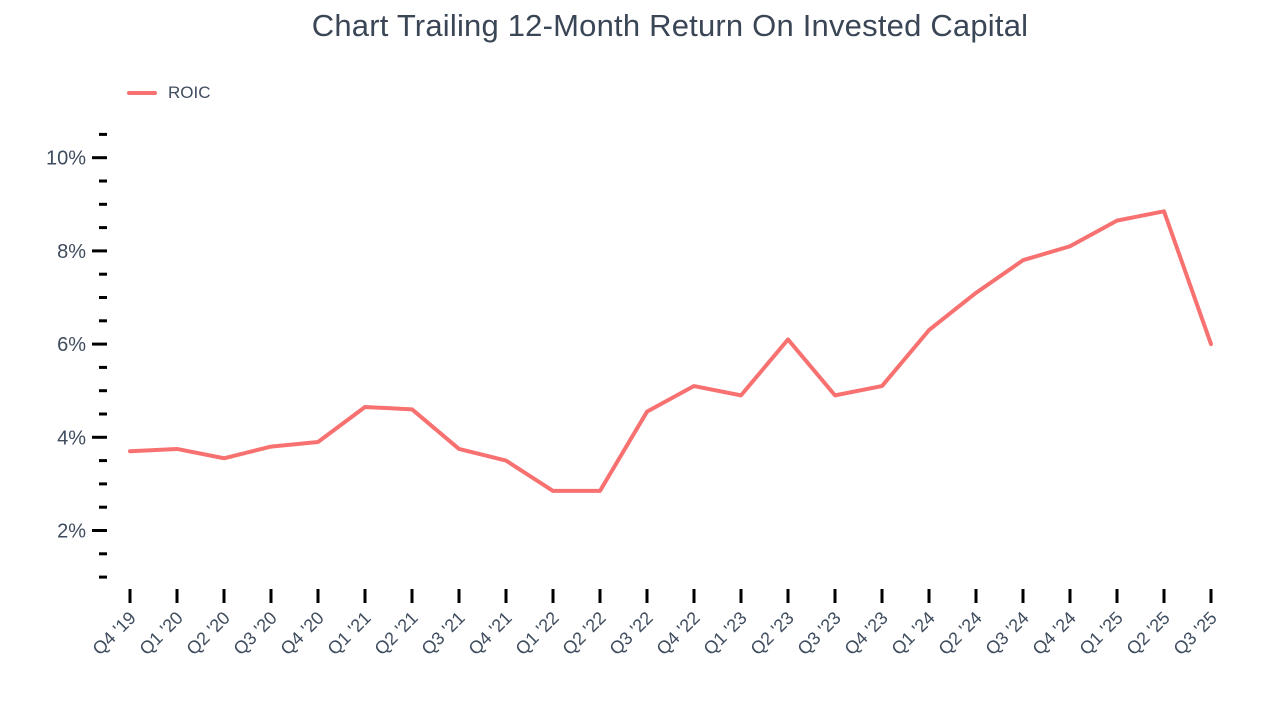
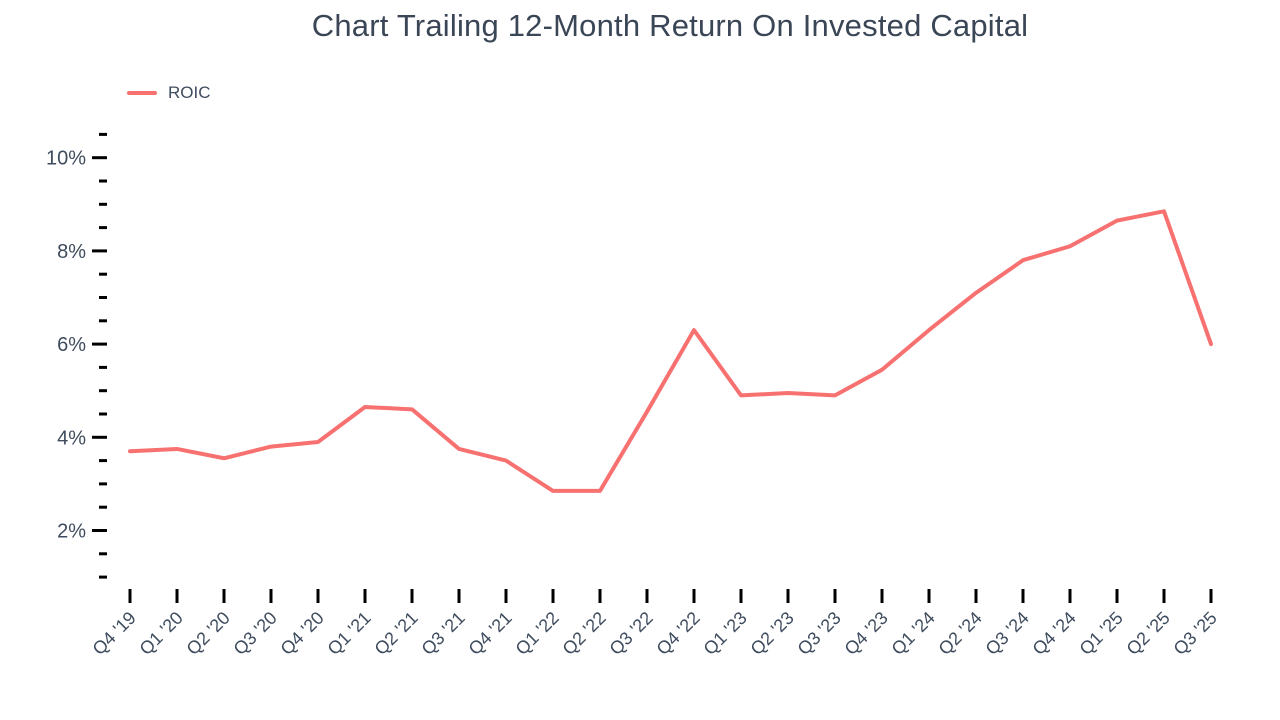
Q4 '22: 5.1% -> 6.3%
Q2 '23: 6.1% -> 5.0%
Q4 '23: 5.1% -> 5.5%
